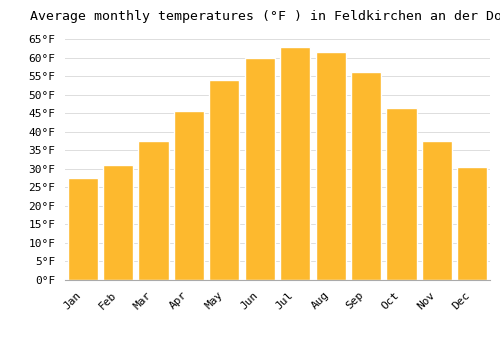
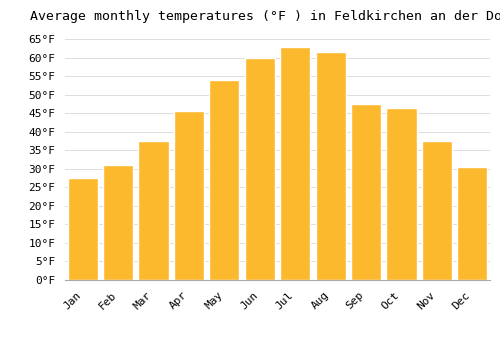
Sep: 56.0°F -> 47.5°F
